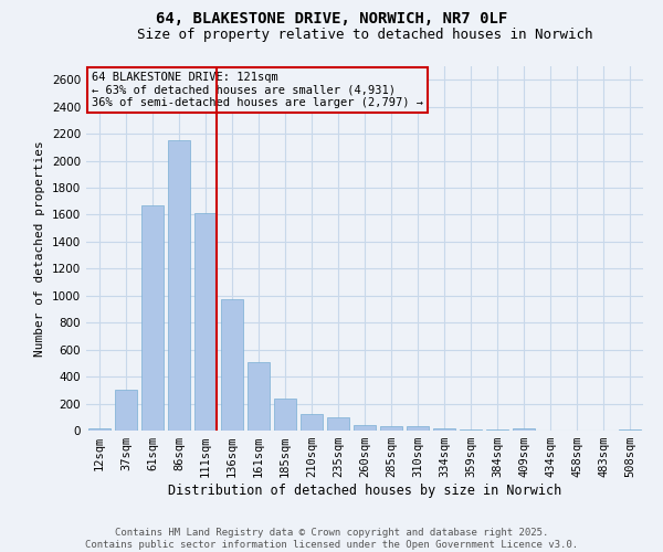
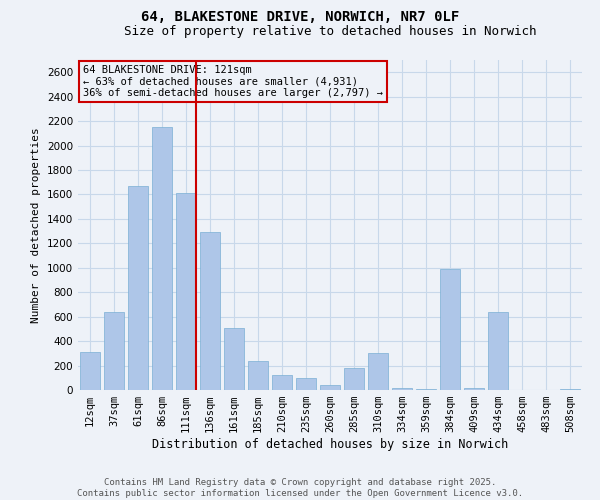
12sqm: 20 -> 310
37sqm: 300 -> 640
136sqm: 970 -> 1290
285sqm: 30 -> 180
310sqm: 30 -> 300
384sqm: 0 -> 990
434sqm: 0 -> 640
